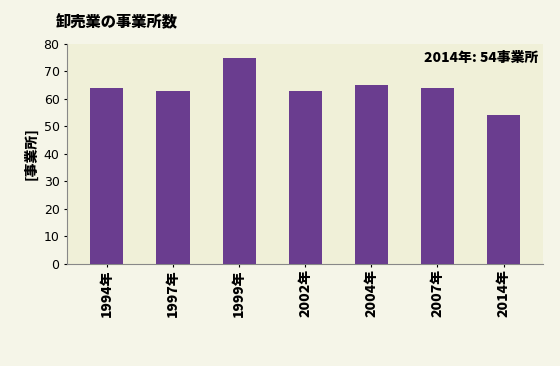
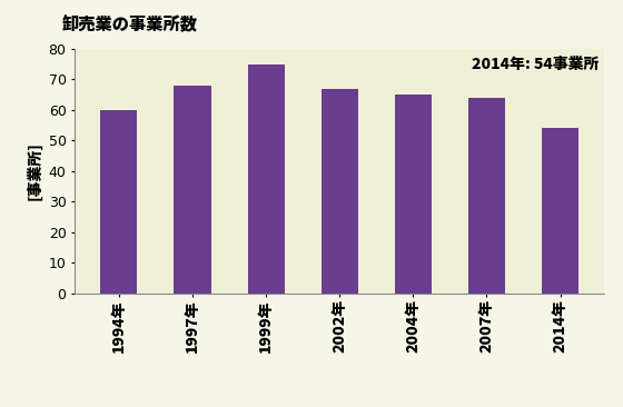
1994年: 64 -> 60
1997年: 63 -> 68
2002年: 63 -> 67
